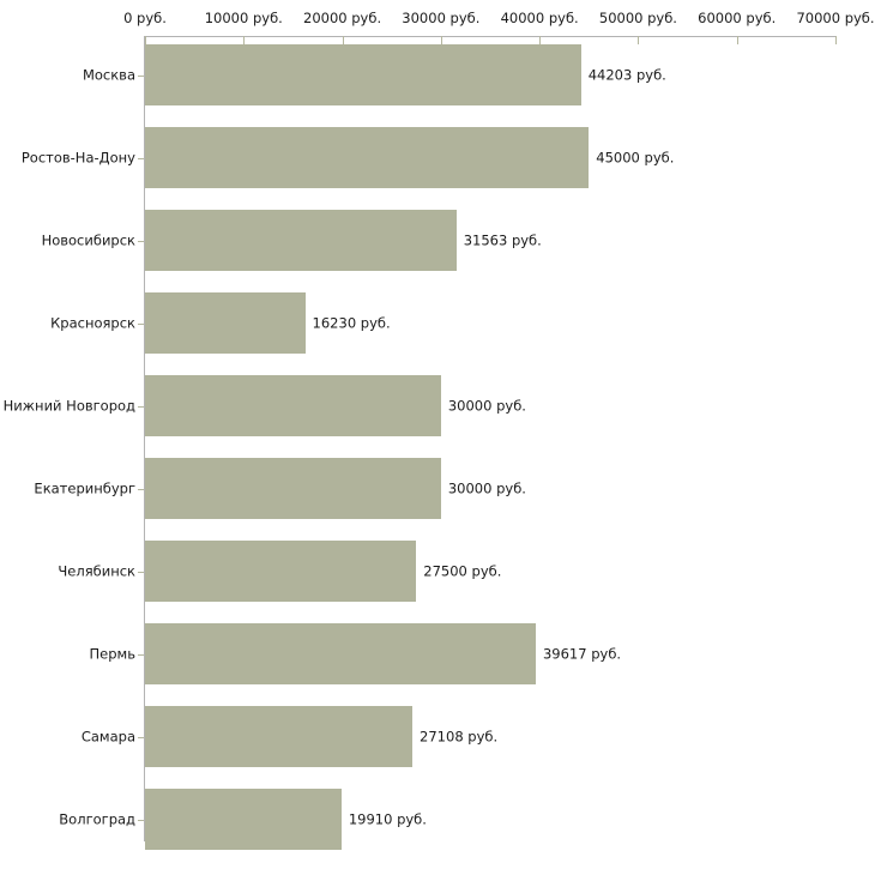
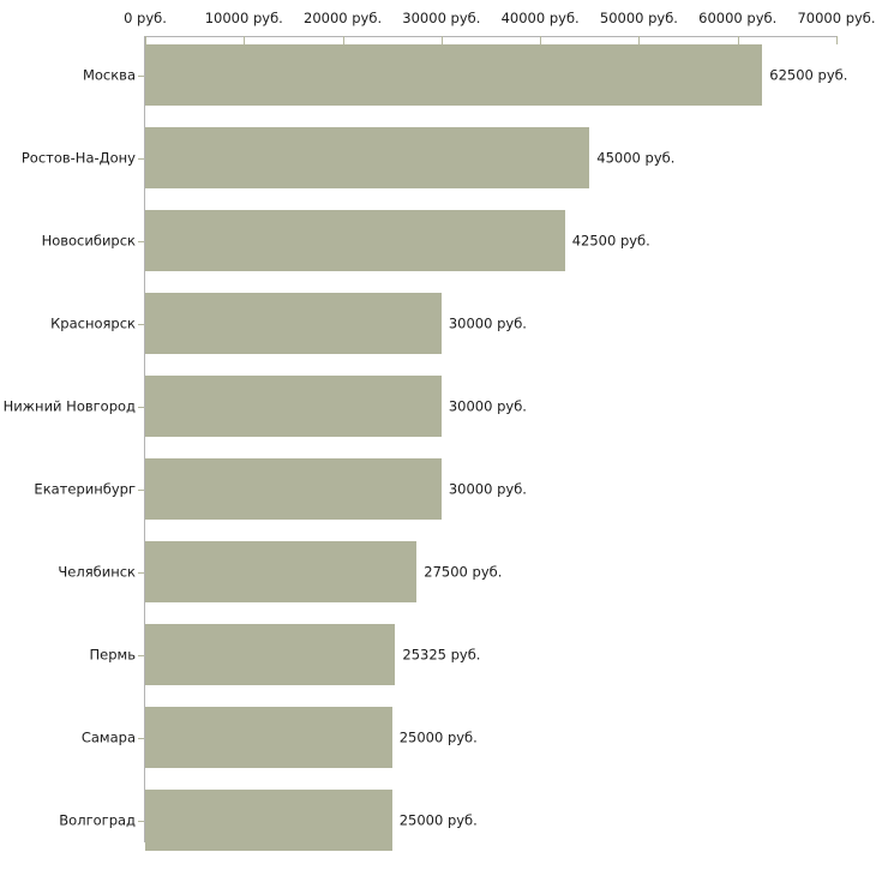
Москва: 44203 -> 62500
Новосибирск: 31563 -> 42500
Красноярск: 16230 -> 30000
Пермь: 39617 -> 25325
Самара: 27108 -> 25000
Волгоград: 19910 -> 25000
